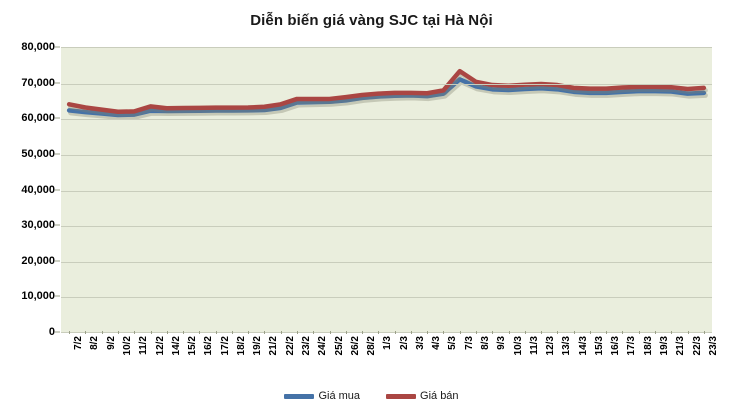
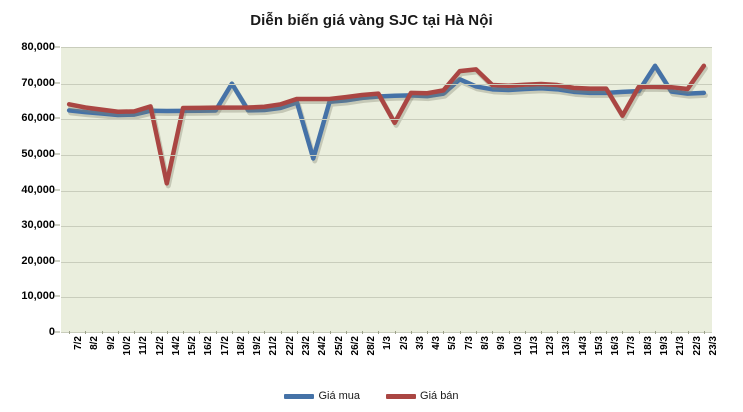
Giá bán/14/2: 63000 -> 42000
Giá mua/18/2: 62000 -> 70000
Giá mua/24/2: 65000 -> 49000
Giá bán/2/3: 67000 -> 59000
Giá bán/8/3: 70000 -> 74000
Giá bán/17/3: 69000 -> 61000
Giá mua/19/3: 68000 -> 75000
Giá bán/23/3: 69000 -> 75000
